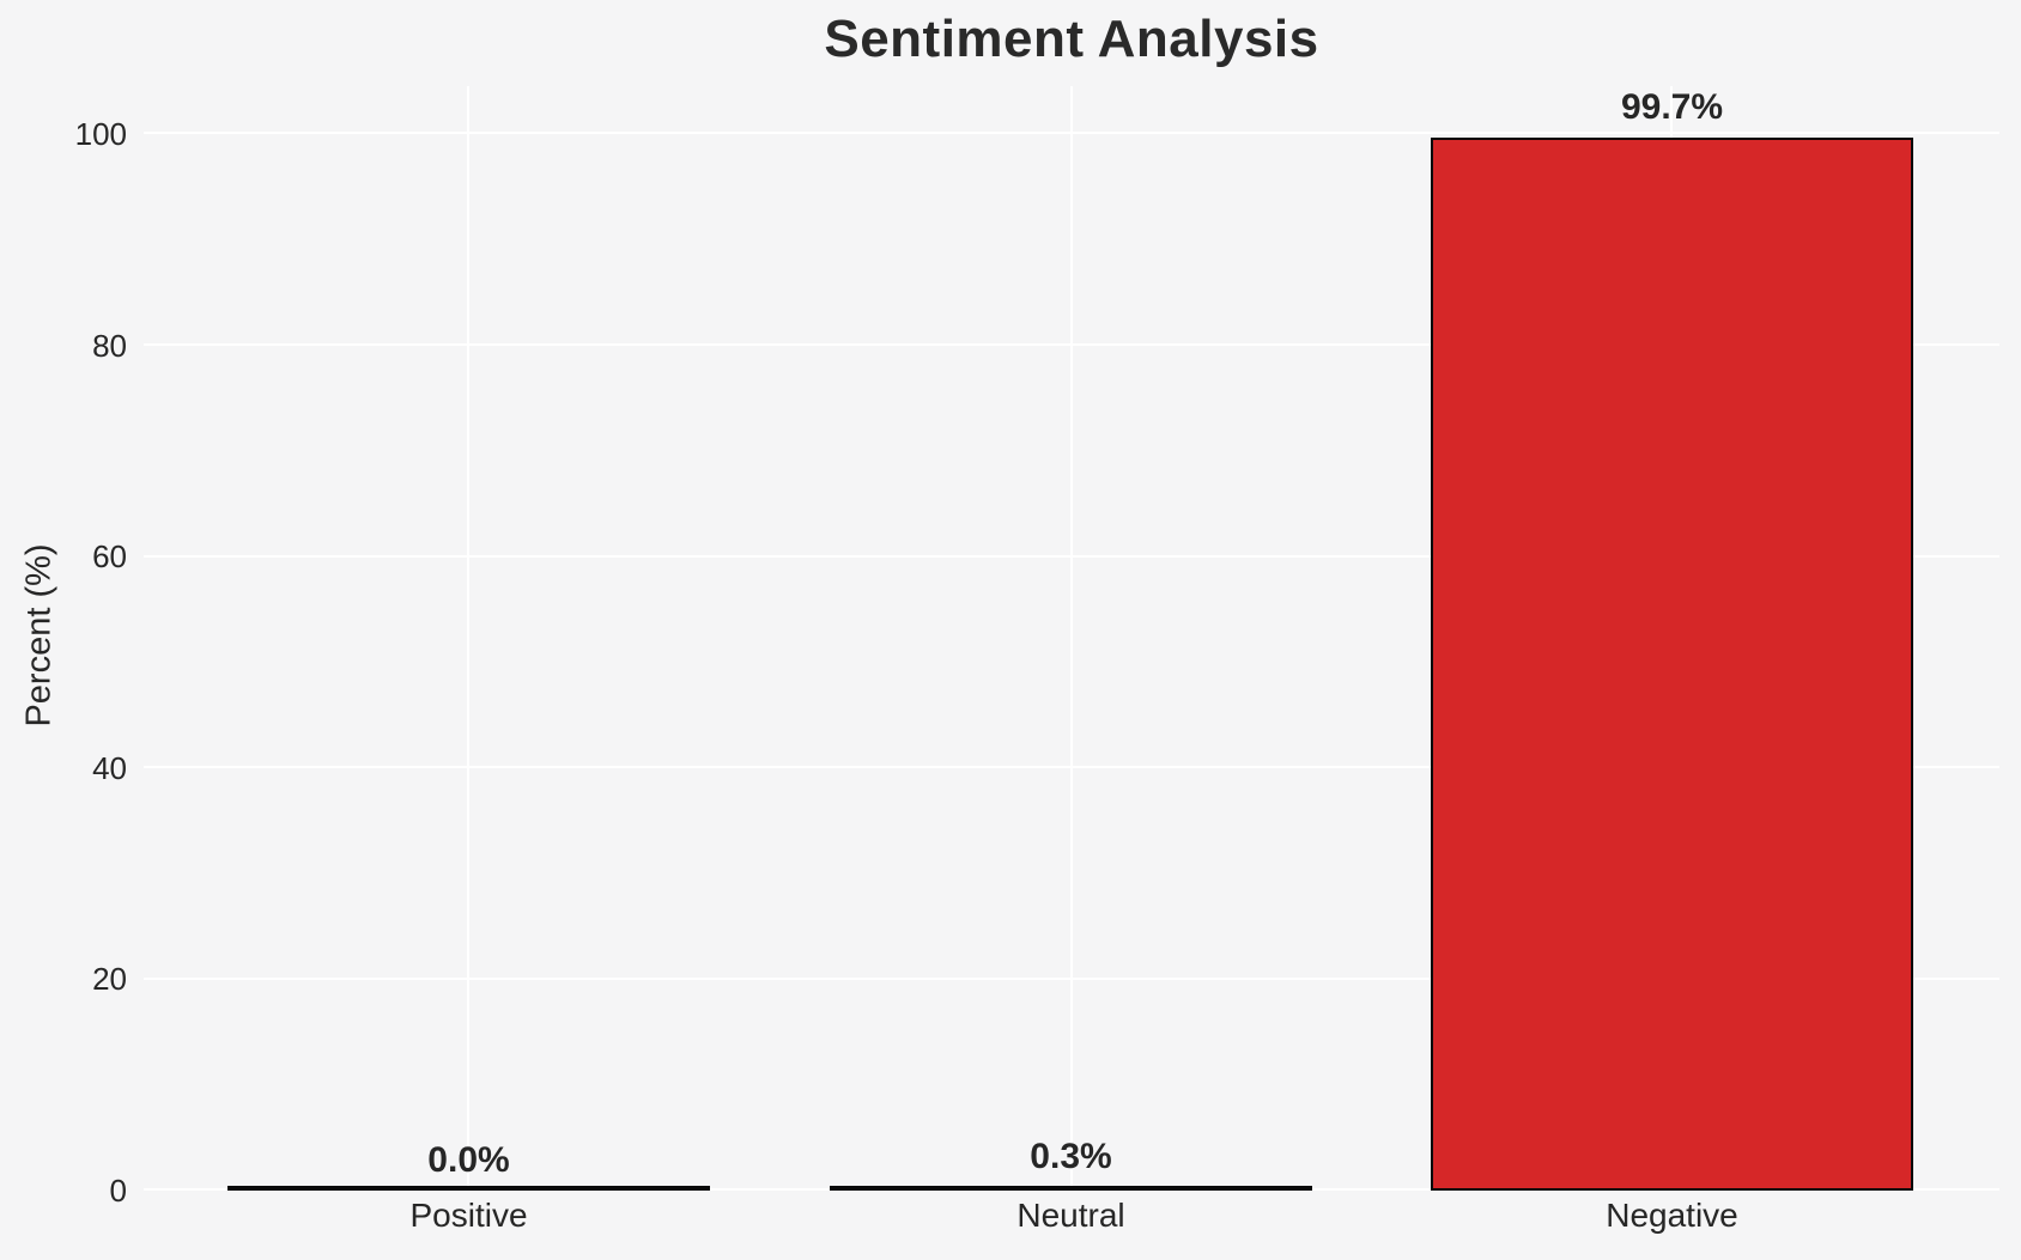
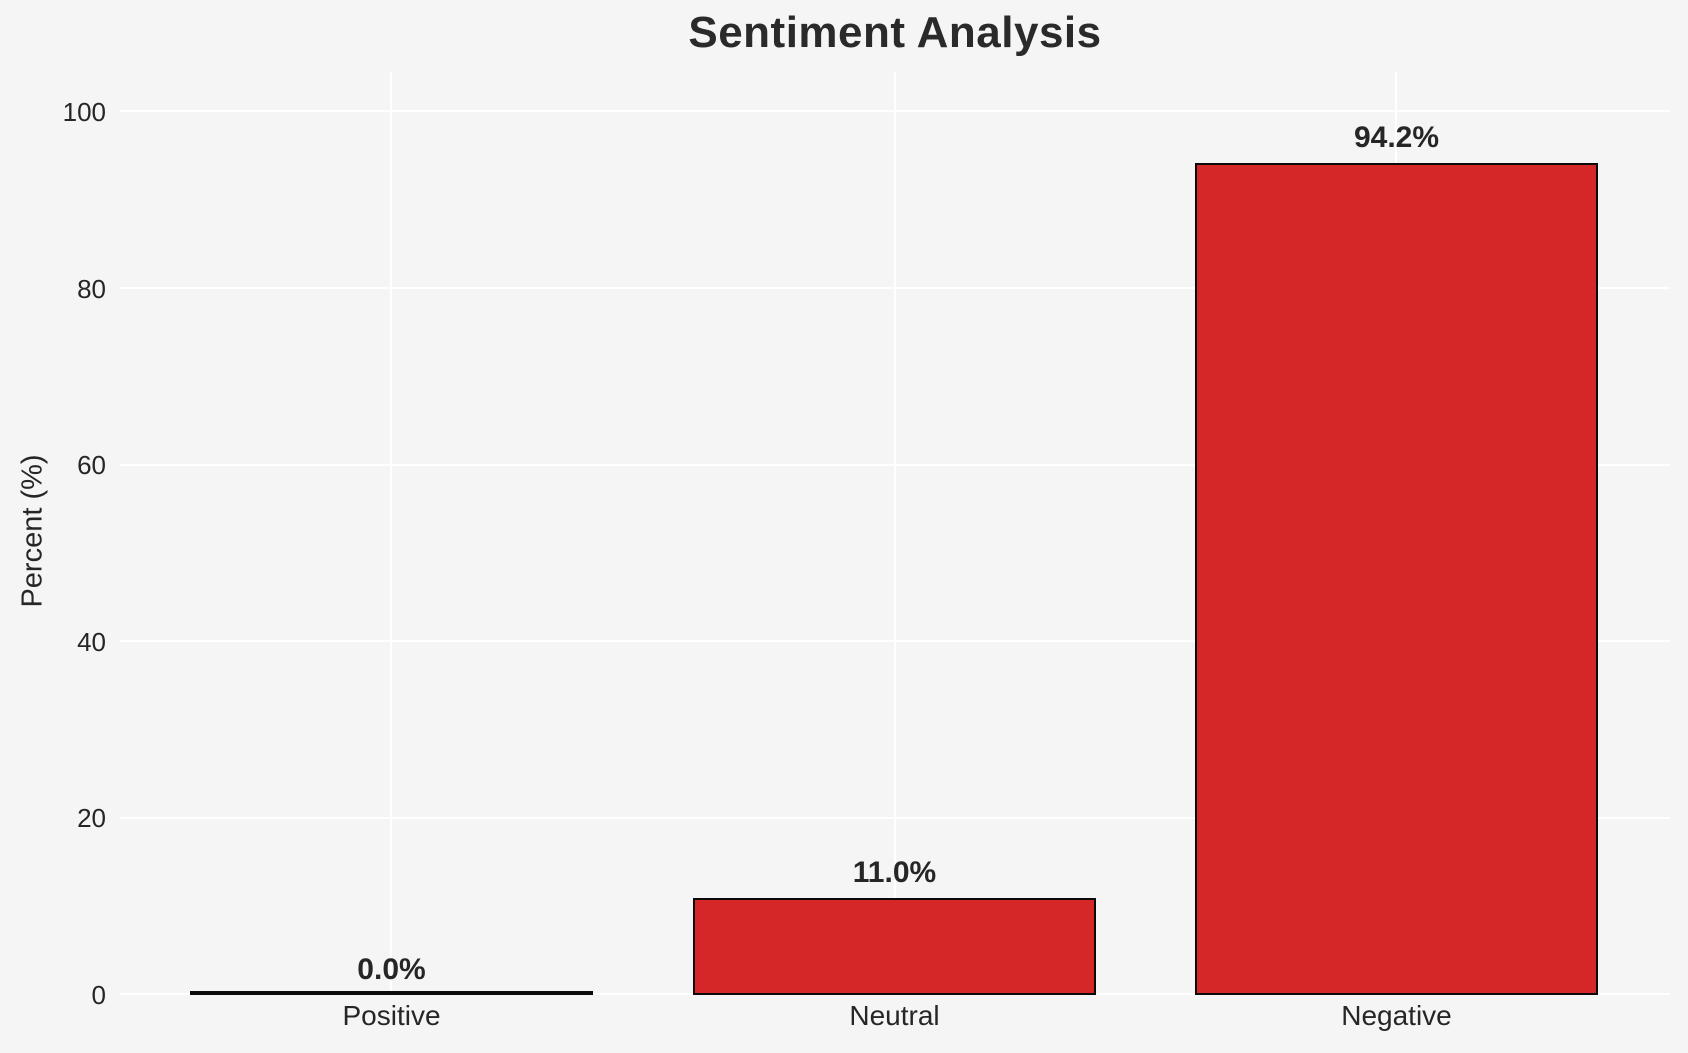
Neutral: 0.3% -> 11.0%
Negative: 99.7% -> 94.2%
